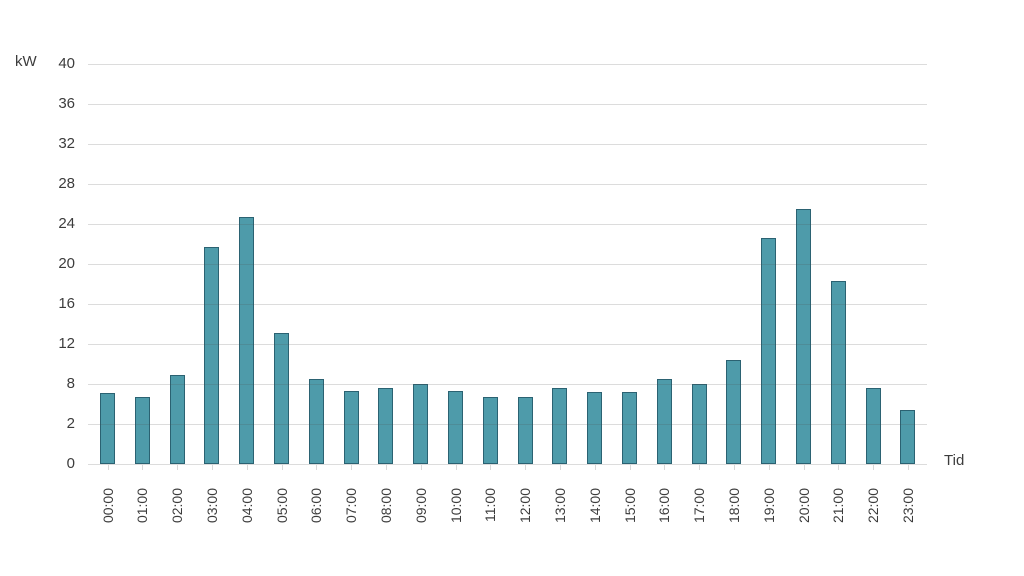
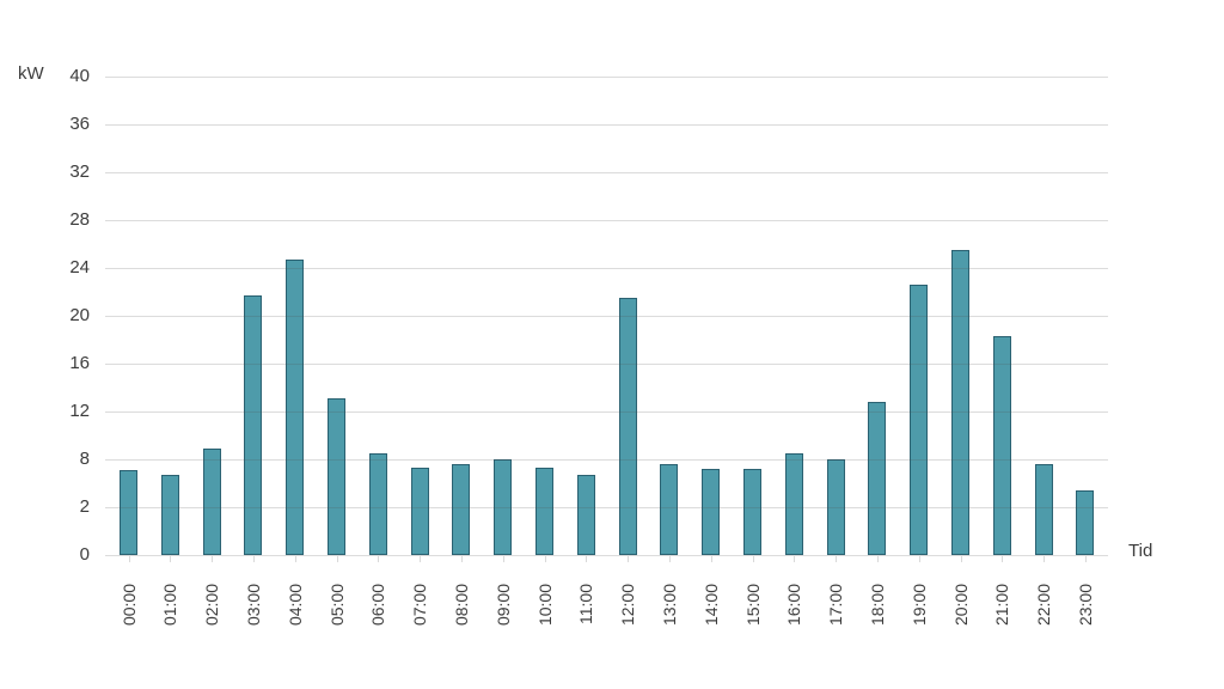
12:00: 6.7 -> 21.5
18:00: 10.4 -> 12.8
